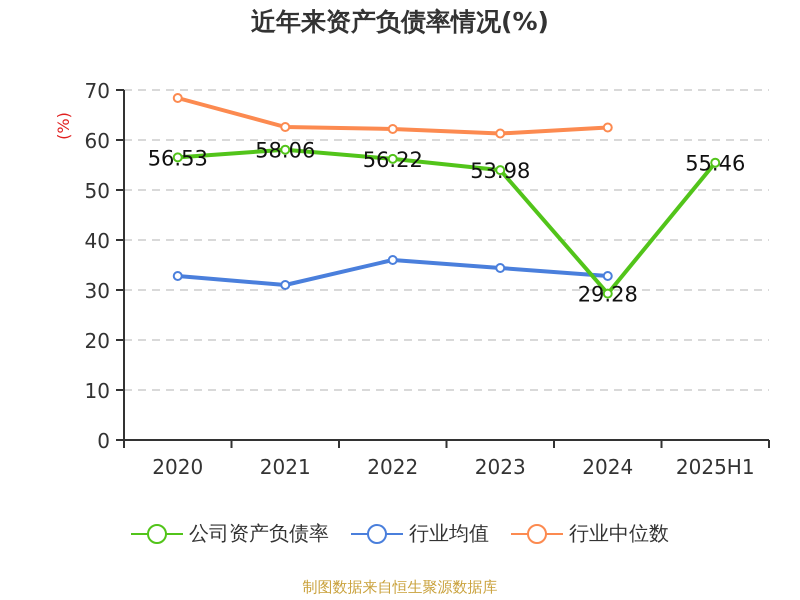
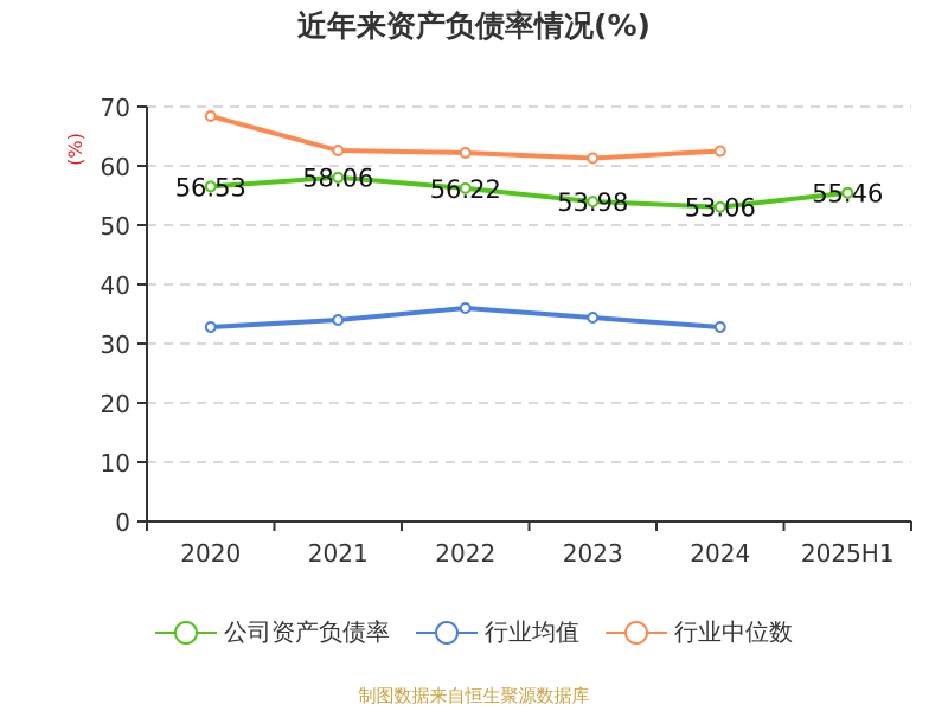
行业均值/2021: 31 -> 34
公司资产负债率/2024: 29.28 -> 53.06
